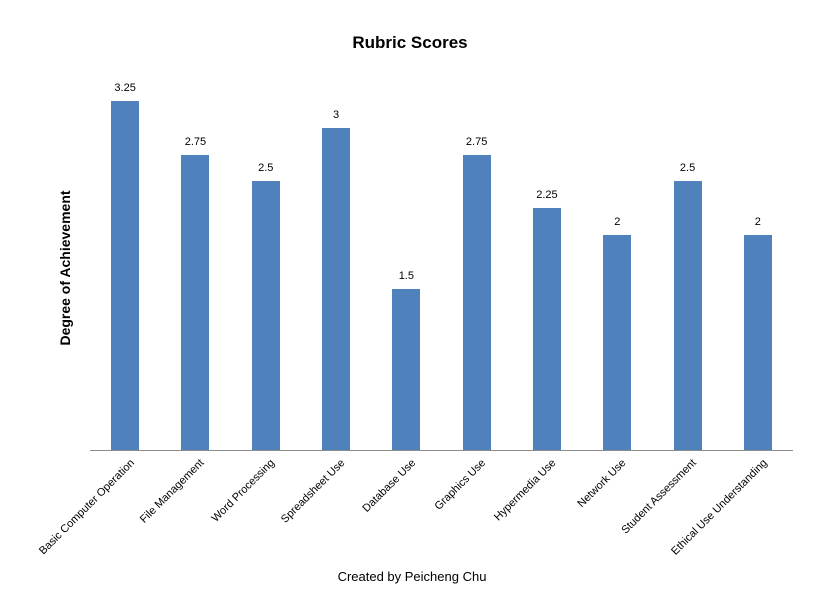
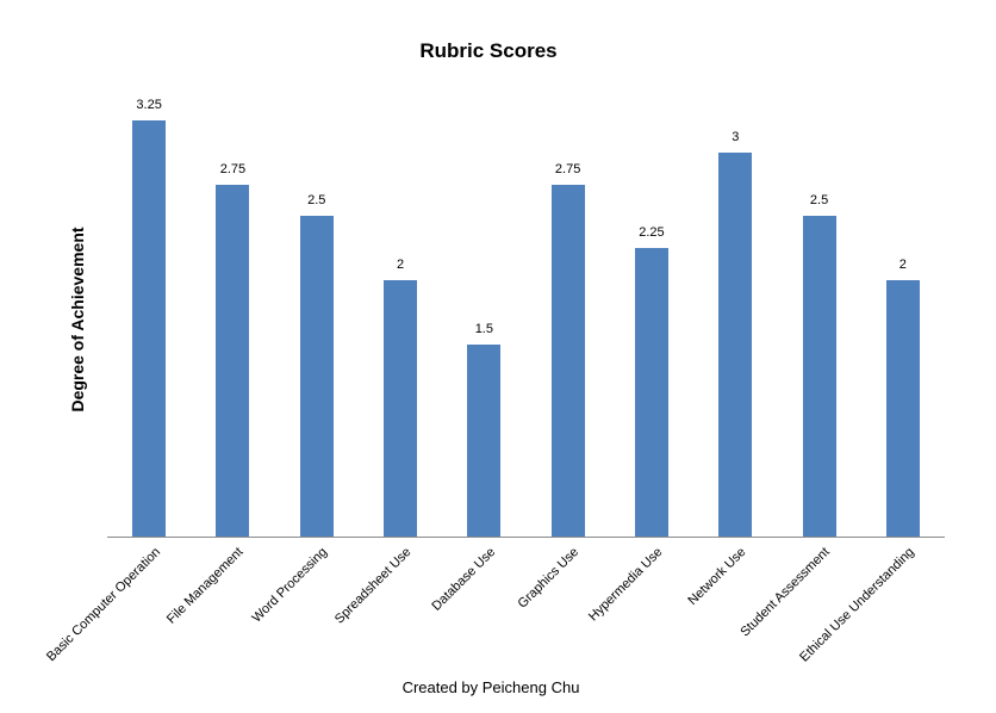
Spreadsheet Use: 3 -> 2
Network Use: 2 -> 3
